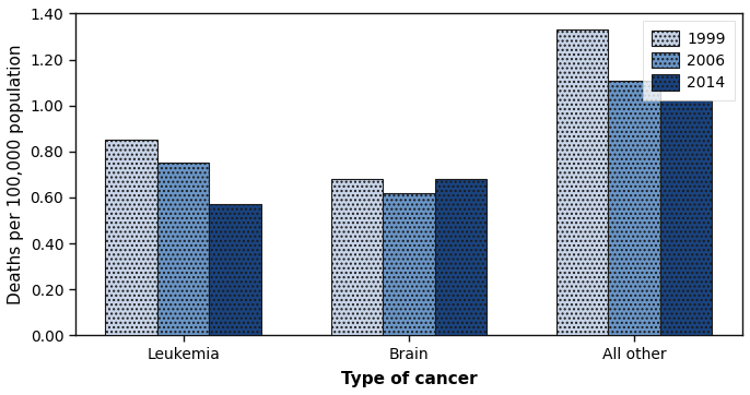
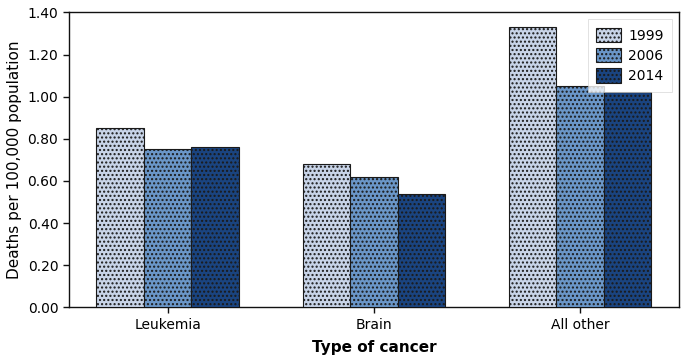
2014/Leukemia: 0.57 -> 0.76
2014/Brain: 0.68 -> 0.54
2006/All other: 1.11 -> 1.05
